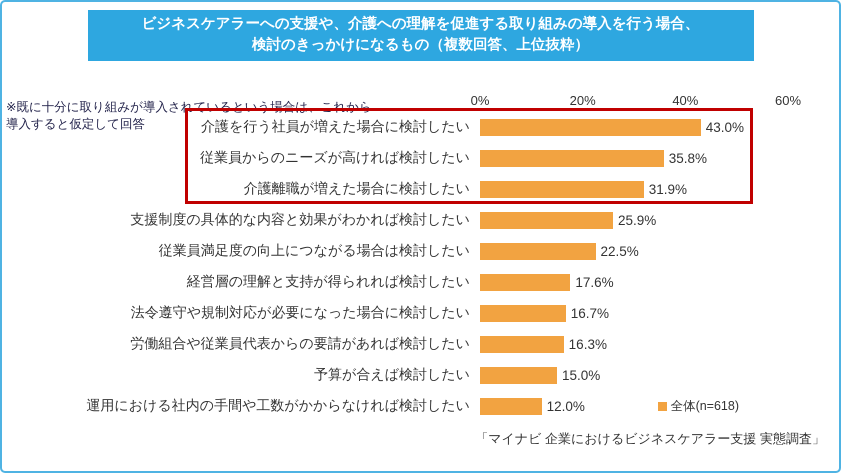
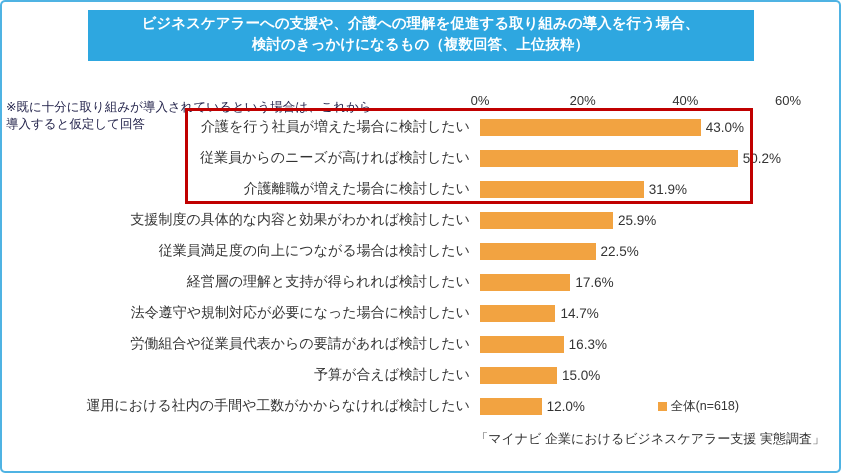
従業員からのニーズが高ければ検討したい: 35.8% -> 50.2%
法令遵守や規制対応が必要になった場合に検討したい: 16.7% -> 14.7%
